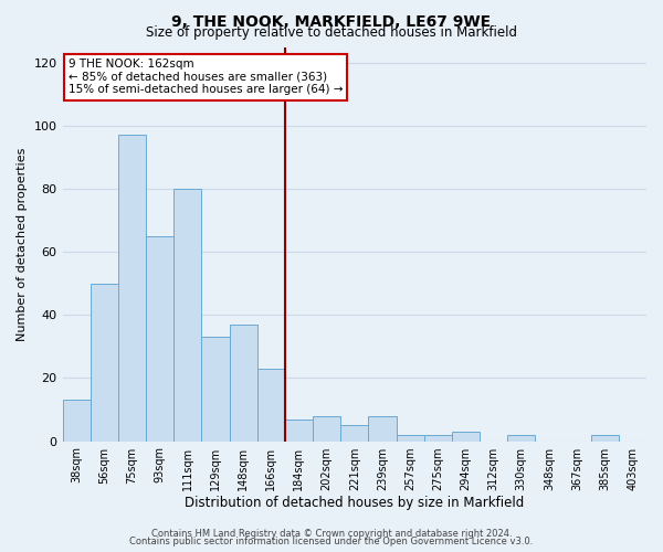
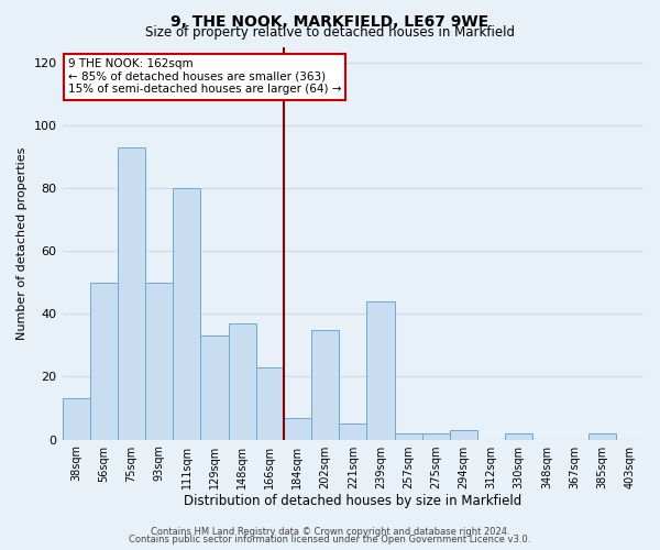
75sqm: 97 -> 93
93sqm: 65 -> 50
202sqm: 8 -> 35
239sqm: 8 -> 44
